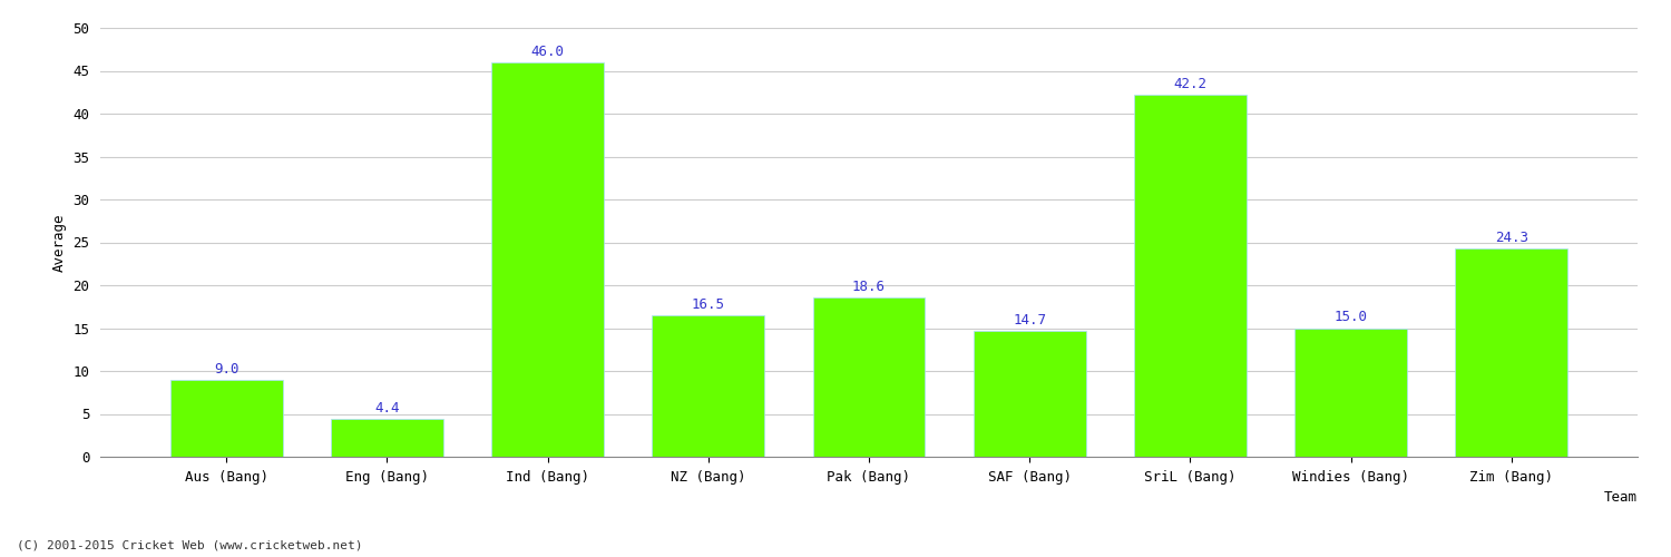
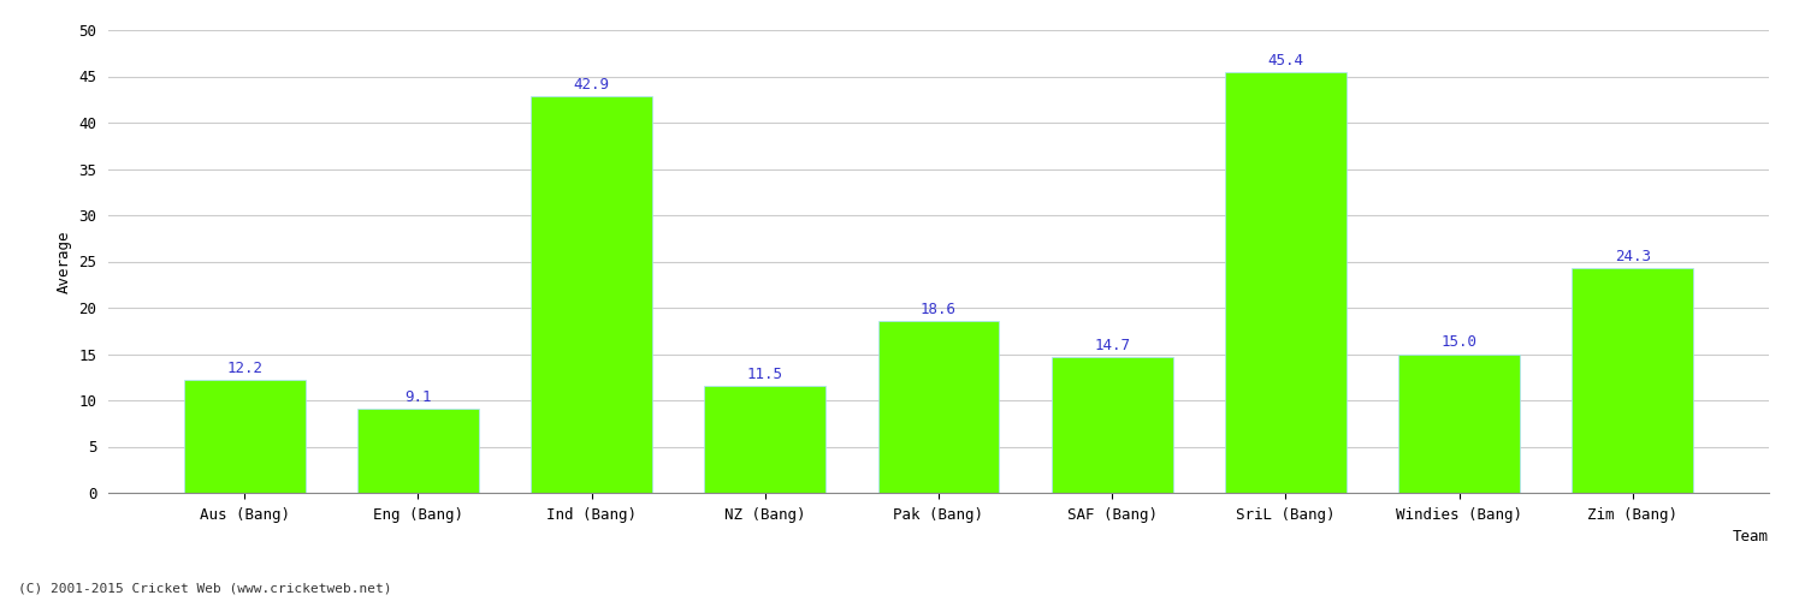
Aus (Bang): 9.0 -> 12.2
Eng (Bang): 4.4 -> 9.1
Ind (Bang): 46.0 -> 42.9
NZ (Bang): 16.5 -> 11.5
SriL (Bang): 42.2 -> 45.4
